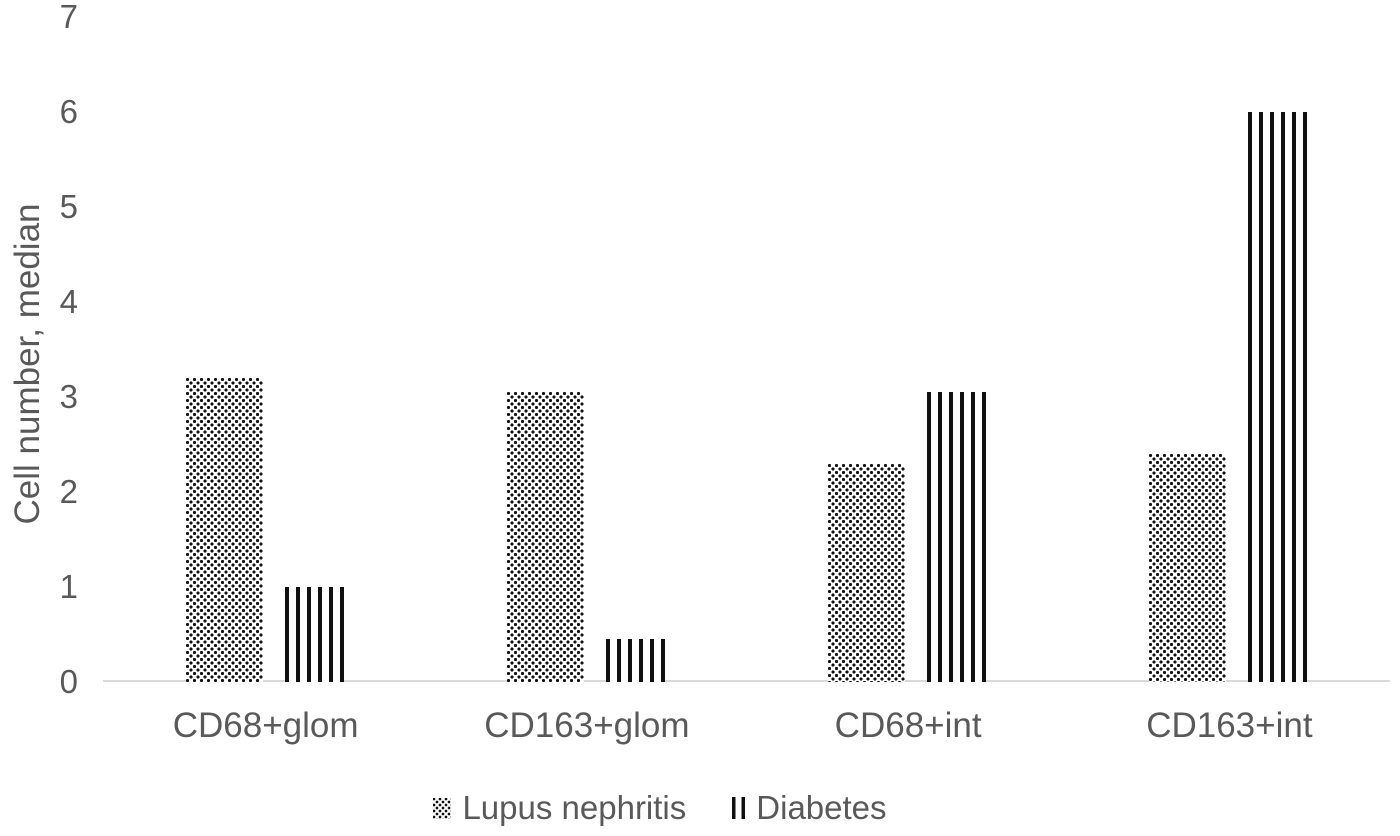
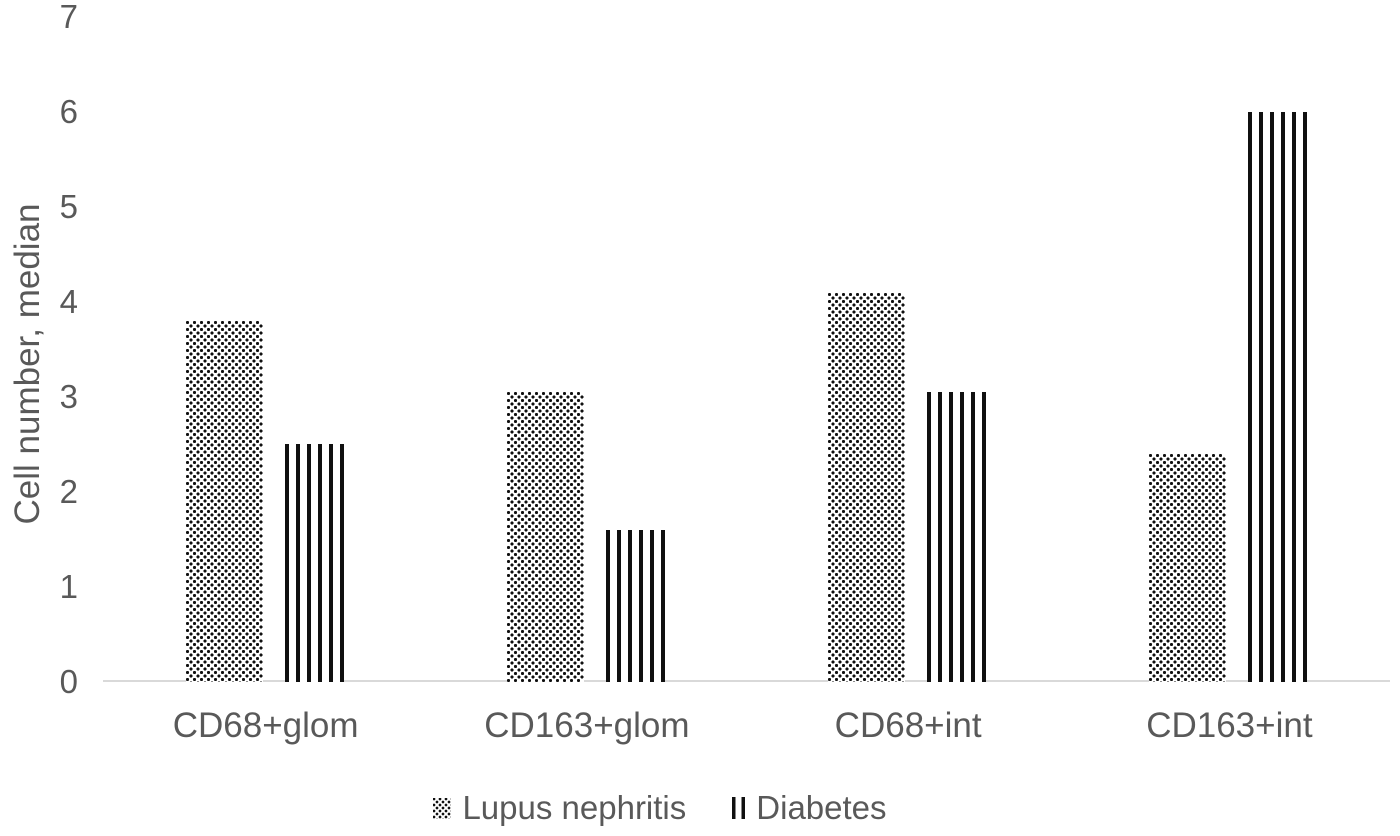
Lupus nephritis/CD68+glom: 3.2 -> 3.8
Diabetes/CD68+glom: 1.0 -> 2.5
Diabetes/CD163+glom: 0.5 -> 1.6
Lupus nephritis/CD68+int: 2.3 -> 4.1
